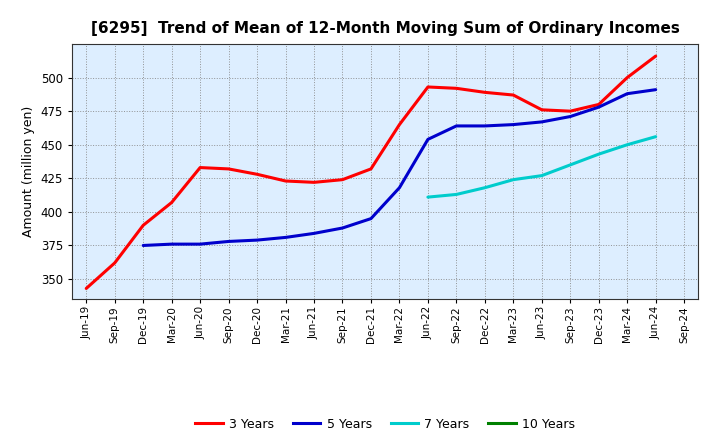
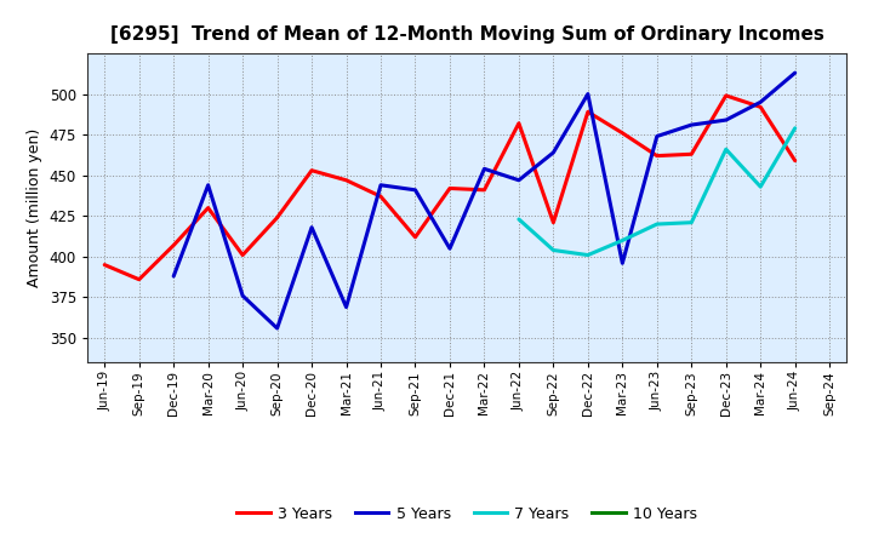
3 Years/Jun-19: 343 -> 395
3 Years/Sep-19: 362 -> 386
3 Years/Dec-19: 390 -> 407
5 Years/Dec-19: 375 -> 388
3 Years/Mar-20: 407 -> 430
5 Years/Mar-20: 376 -> 444
3 Years/Jun-20: 433 -> 401
3 Years/Sep-20: 432 -> 424
5 Years/Sep-20: 378 -> 356
3 Years/Dec-20: 428 -> 453
5 Years/Dec-20: 379 -> 418
3 Years/Mar-21: 423 -> 447
5 Years/Mar-21: 381 -> 369
3 Years/Jun-21: 422 -> 437
5 Years/Jun-21: 384 -> 444
3 Years/Sep-21: 424 -> 412
5 Years/Sep-21: 388 -> 441
3 Years/Dec-21: 432 -> 442
5 Years/Dec-21: 395 -> 405
3 Years/Mar-22: 465 -> 441
5 Years/Mar-22: 418 -> 454
3 Years/Jun-22: 493 -> 482
5 Years/Jun-22: 454 -> 447
7 Years/Jun-22: 411 -> 423
3 Years/Sep-22: 492 -> 421
7 Years/Sep-22: 413 -> 404
5 Years/Dec-22: 464 -> 500
7 Years/Dec-22: 418 -> 401
3 Years/Mar-23: 487 -> 476
5 Years/Mar-23: 465 -> 396
7 Years/Mar-23: 424 -> 410
3 Years/Jun-23: 476 -> 462
5 Years/Jun-23: 467 -> 474
7 Years/Jun-23: 427 -> 420
3 Years/Sep-23: 475 -> 463
5 Years/Sep-23: 471 -> 481
7 Years/Sep-23: 435 -> 421
3 Years/Dec-23: 480 -> 499
5 Years/Dec-23: 478 -> 484
7 Years/Dec-23: 443 -> 466
3 Years/Mar-24: 500 -> 492
5 Years/Mar-24: 488 -> 495
7 Years/Mar-24: 450 -> 443
3 Years/Jun-24: 516 -> 459
5 Years/Jun-24: 491 -> 513
7 Years/Jun-24: 456 -> 479
